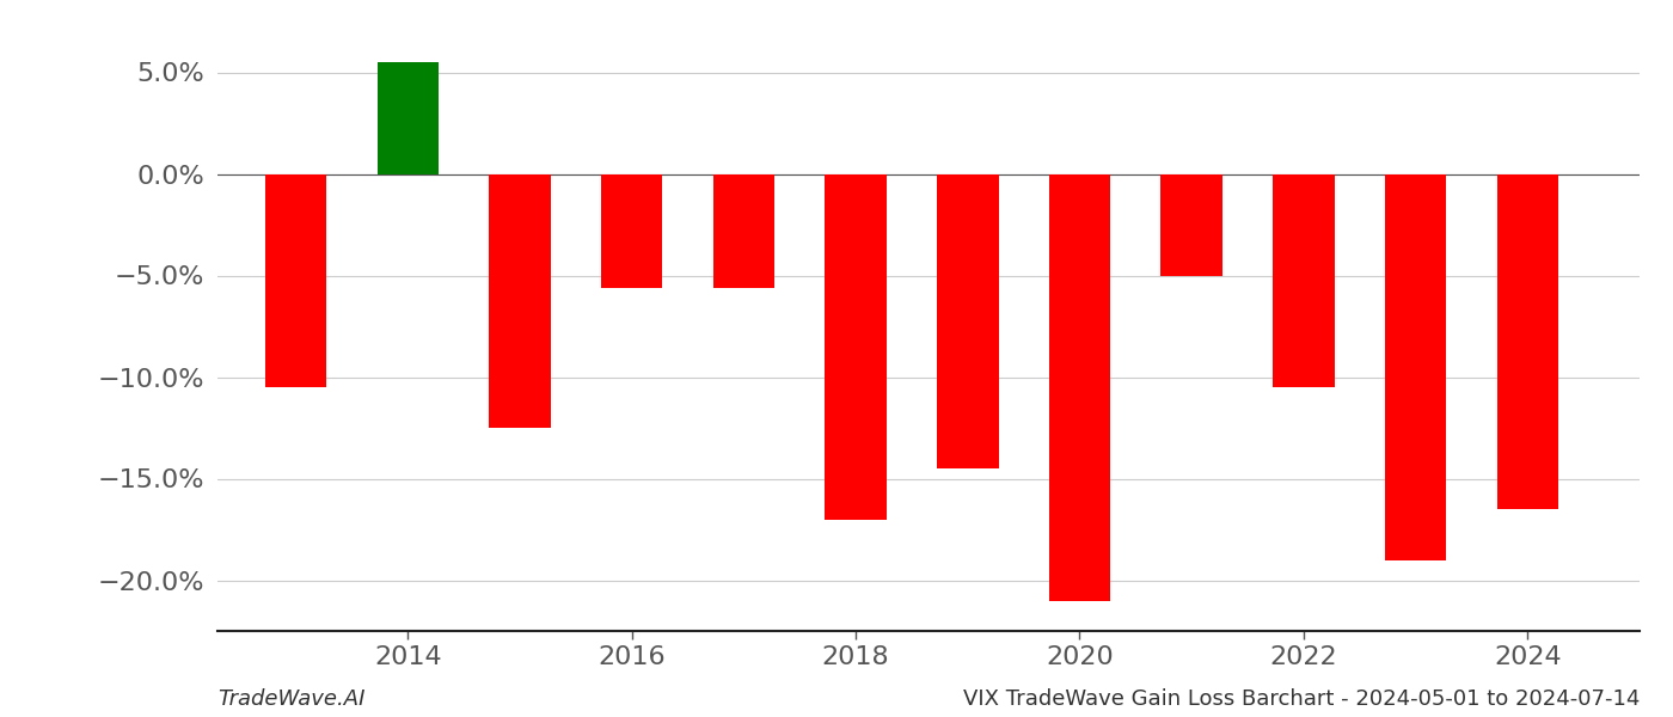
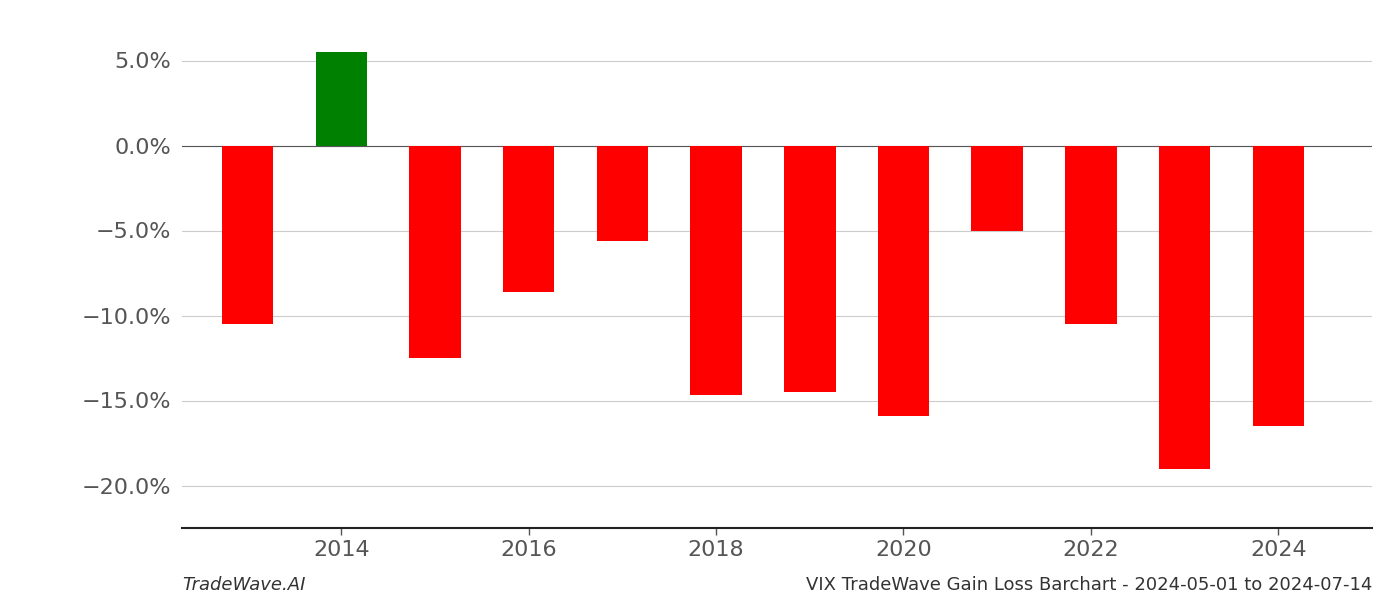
2016: -5.6% -> -8.6%
2018: -17.0% -> -14.7%
2020: -21.0% -> -15.9%
